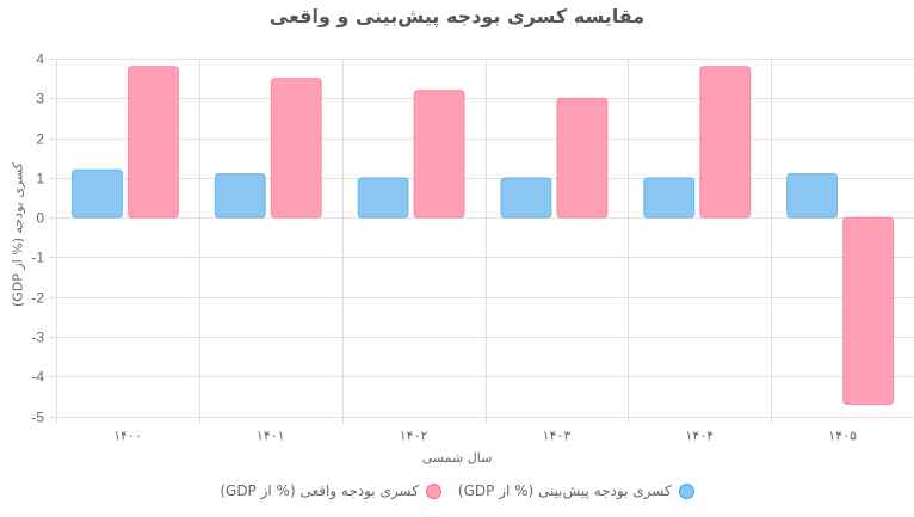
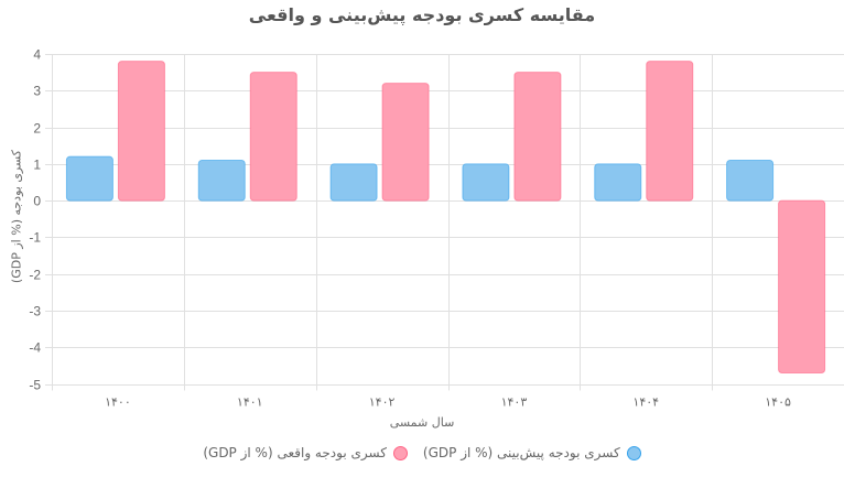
کسری بودجه واقعی (% از GDP)/۱۴۰۳: 3.0 -> 3.5
